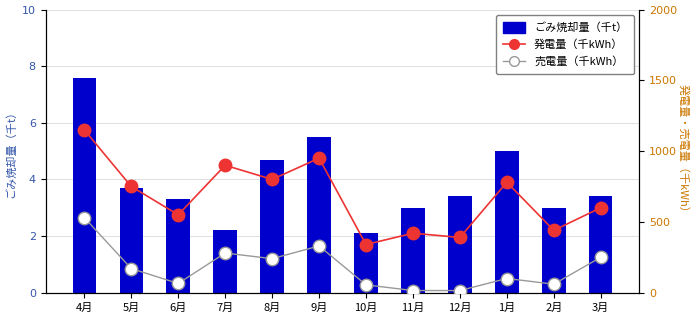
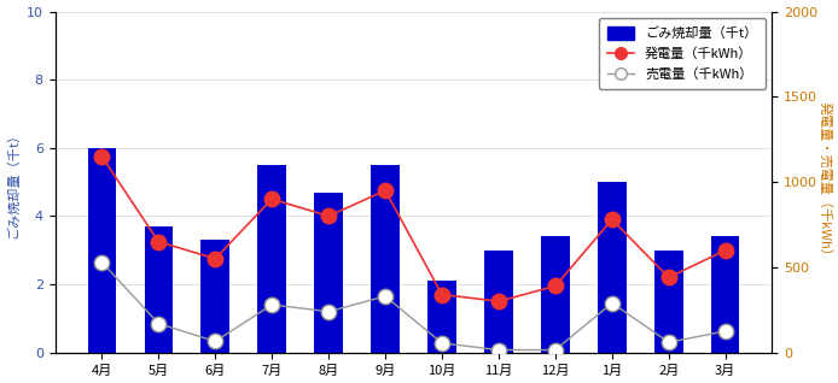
ごみ焼却量（千t）/4月: 7.6 -> 6.0
発電量（千kWh）/5月: 750 -> 650
ごみ焼却量（千t）/7月: 2.2 -> 5.5
発電量（千kWh）/11月: 420 -> 300
売電量（千kWh）/1月: 100 -> 290
売電量（千kWh）/3月: 250 -> 120
